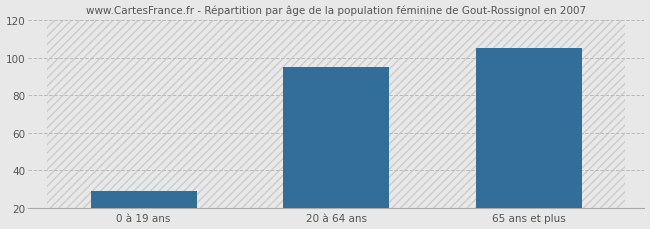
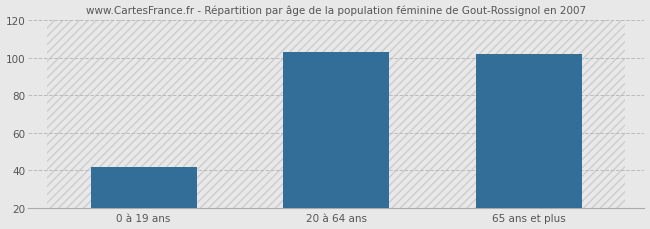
0 à 19 ans: 29 -> 42
20 à 64 ans: 95 -> 103
65 ans et plus: 105 -> 102
